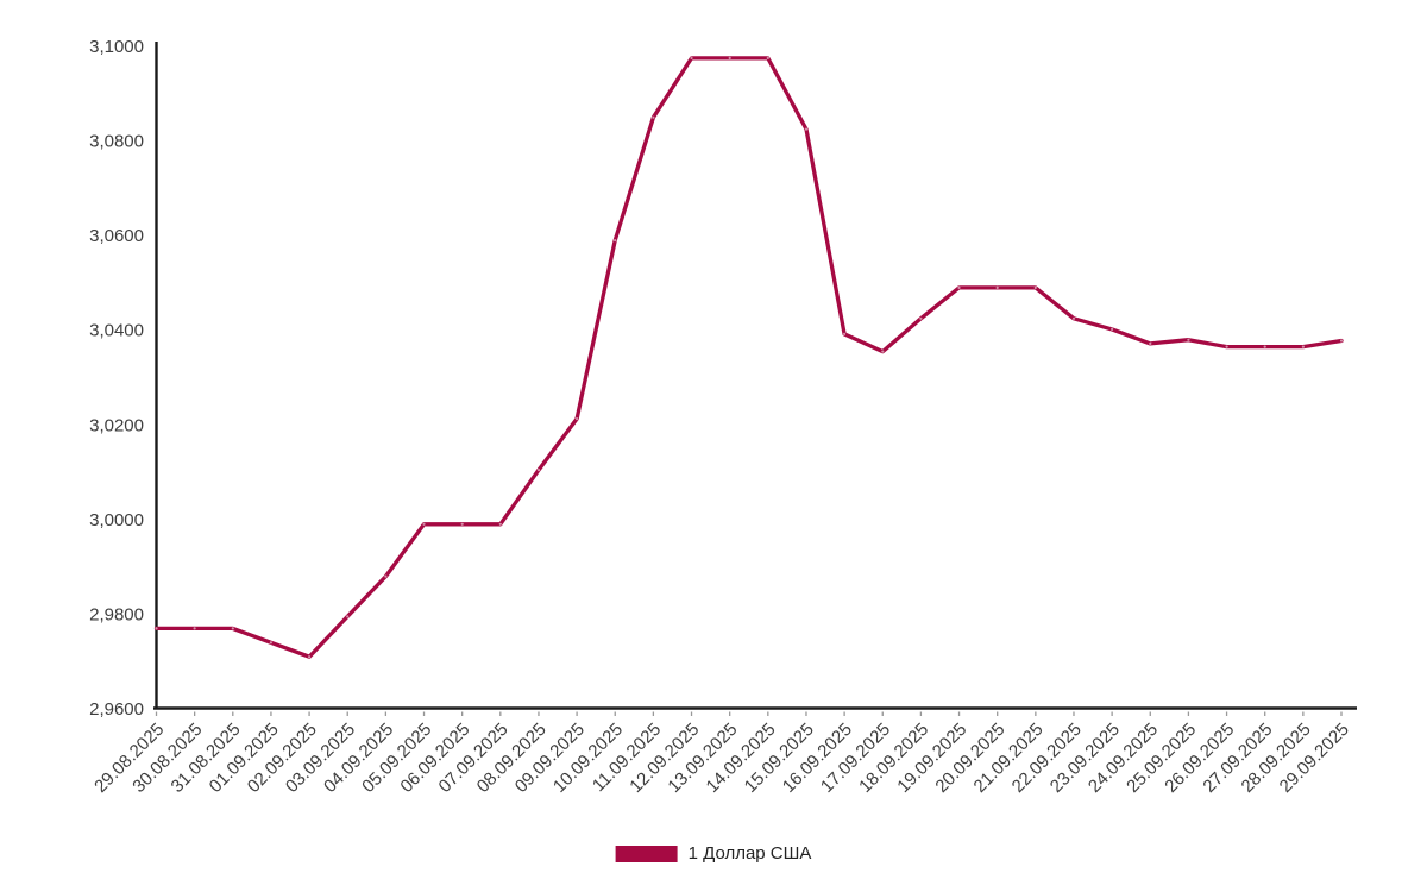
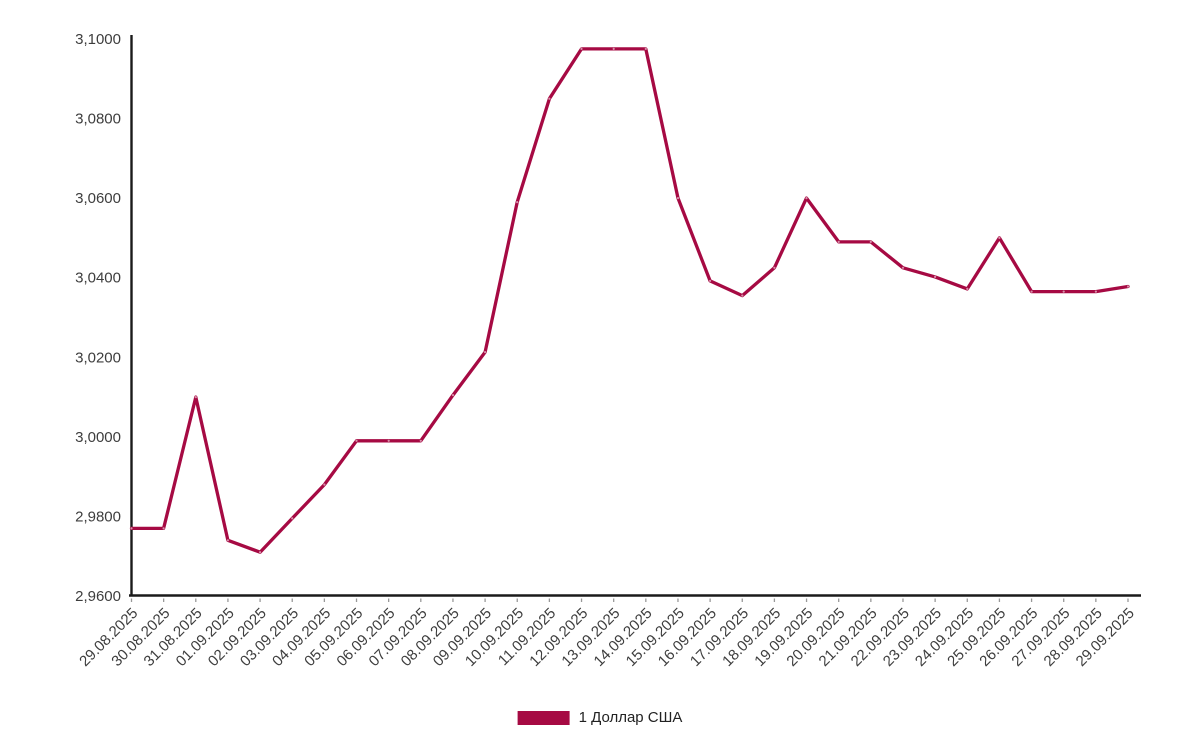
31.08.2025: 2,98 -> 3,01
15.09.2025: 3,08 -> 3,06
19.09.2025: 3,05 -> 3,06
25.09.2025: 3,04 -> 3,05
